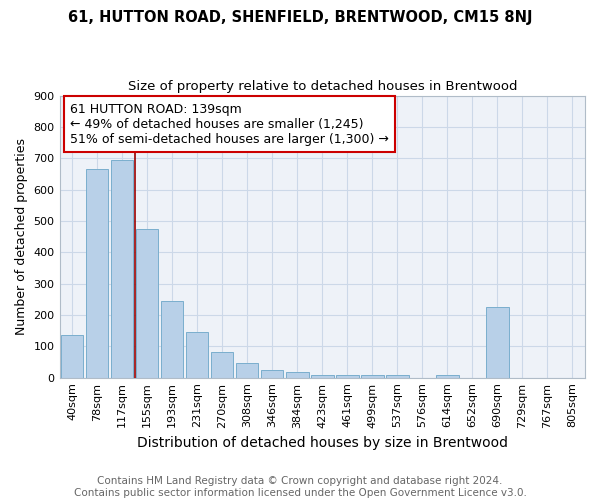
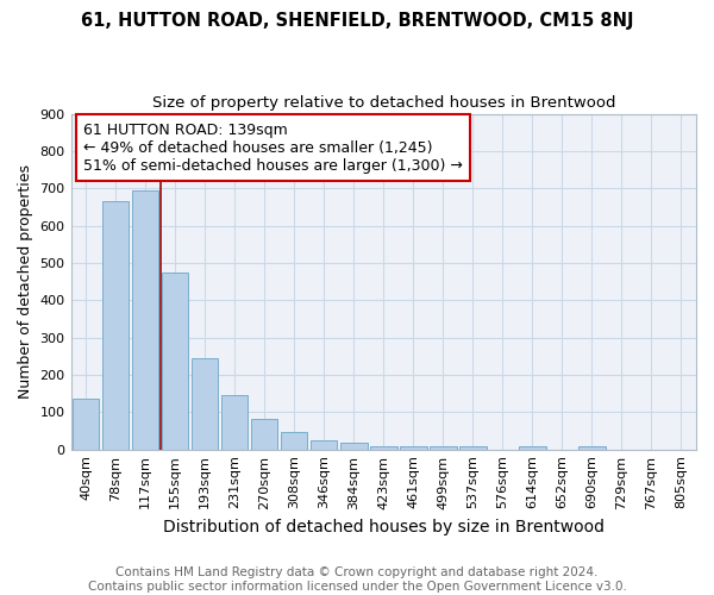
690sqm: 225 -> 8
